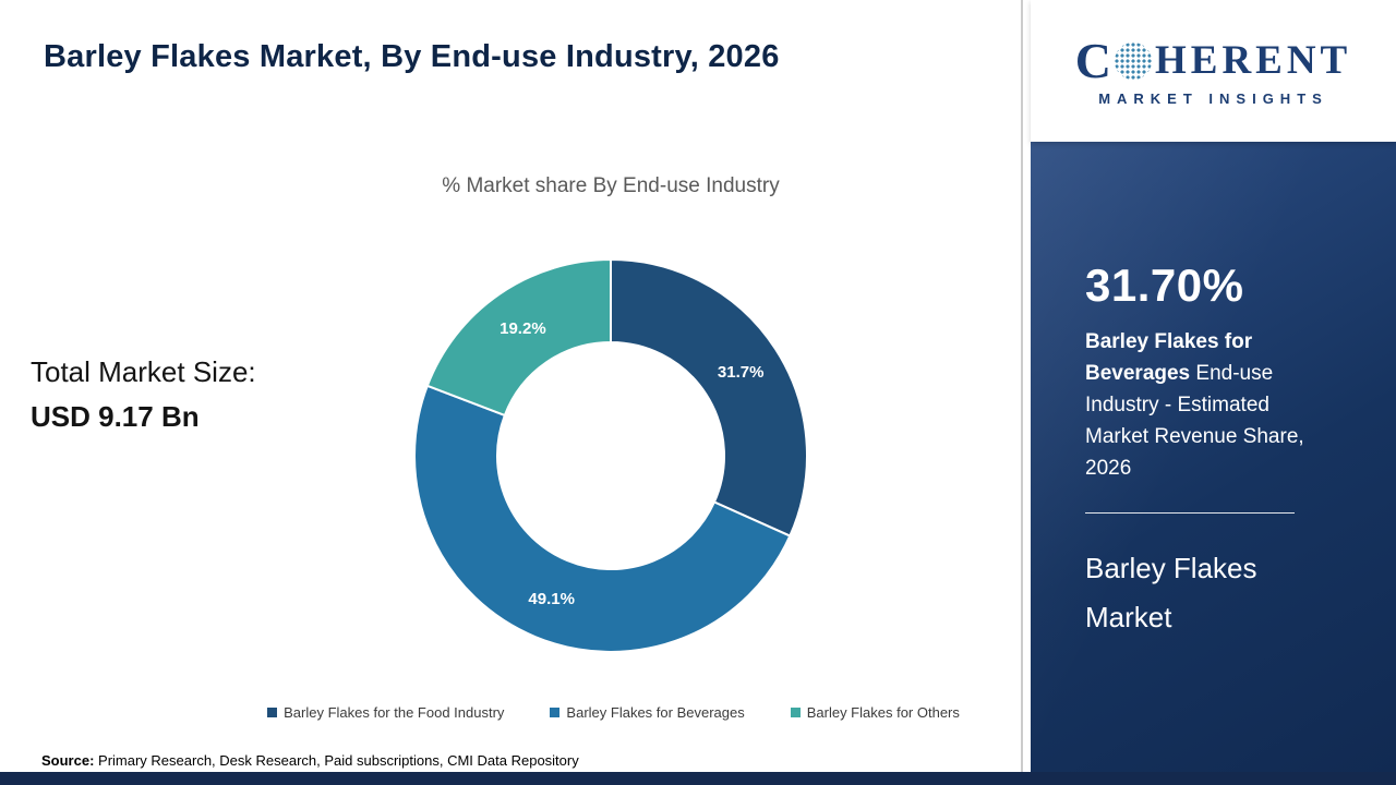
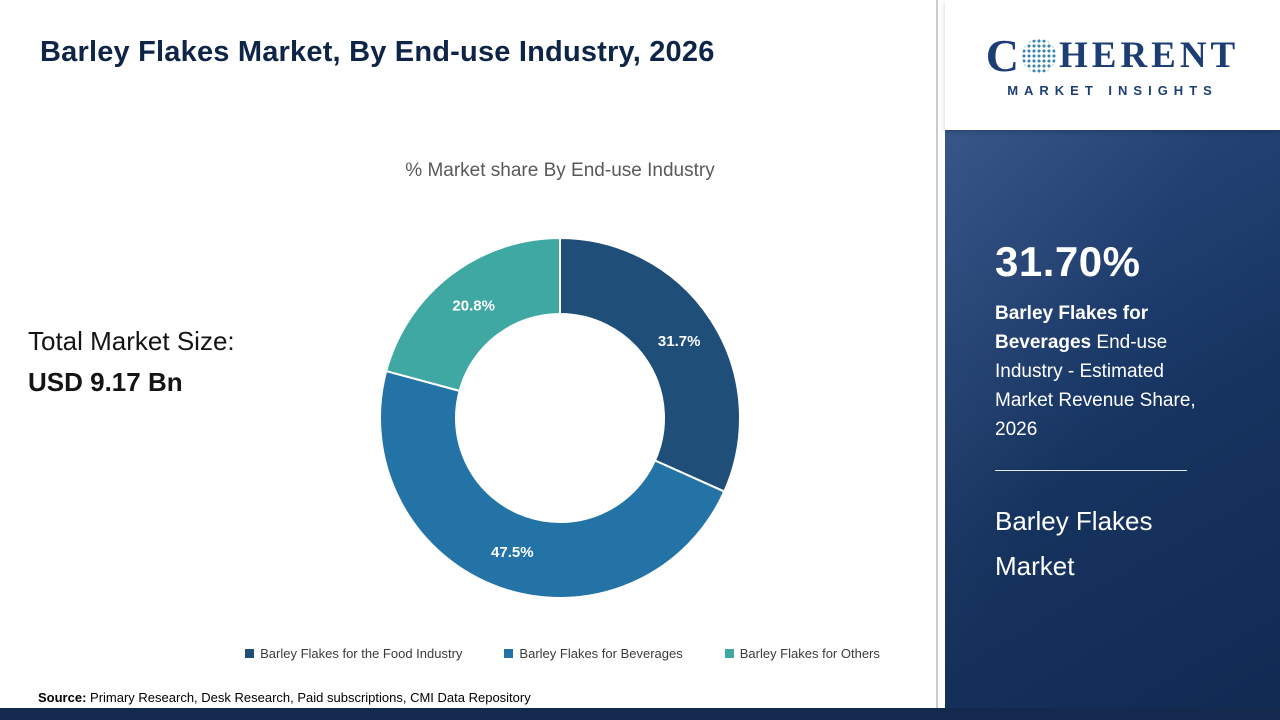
Barley Flakes for Beverages: 49.1% -> 47.5%
Barley Flakes for Others: 19.2% -> 20.8%
